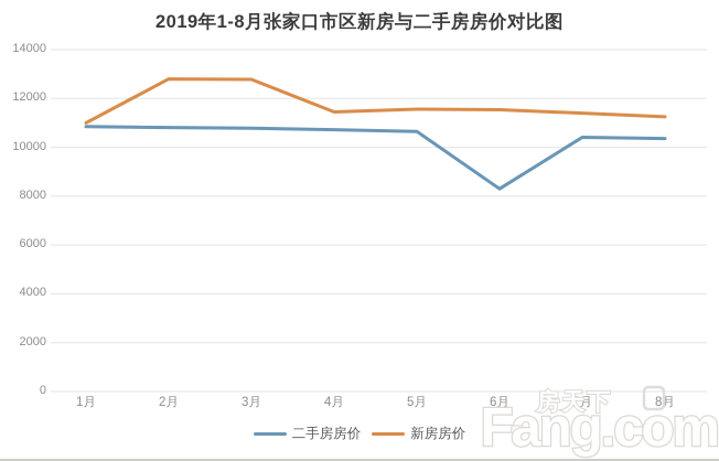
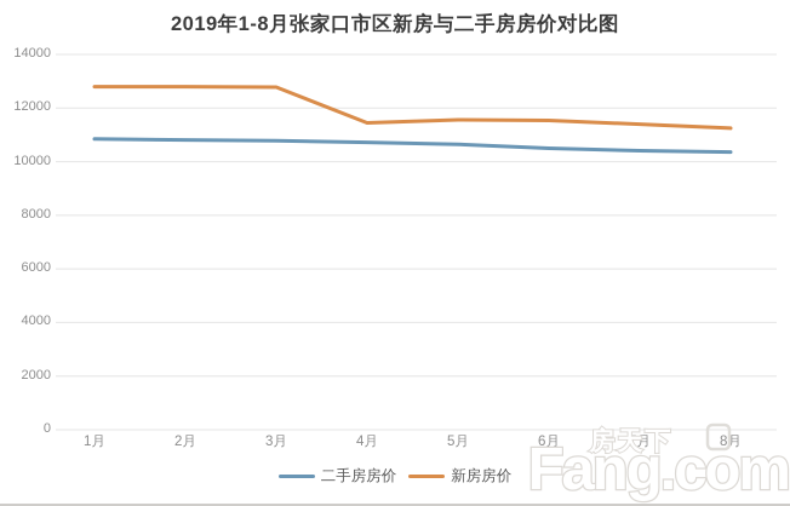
新房房价/1月: 11000 -> 12800
二手房房价/6月: 8300 -> 10500
